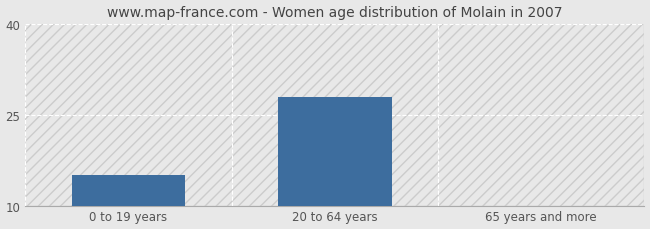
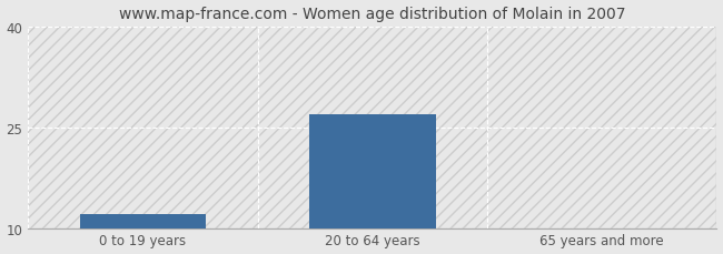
0 to 19 years: 15 -> 12
20 to 64 years: 28 -> 27
